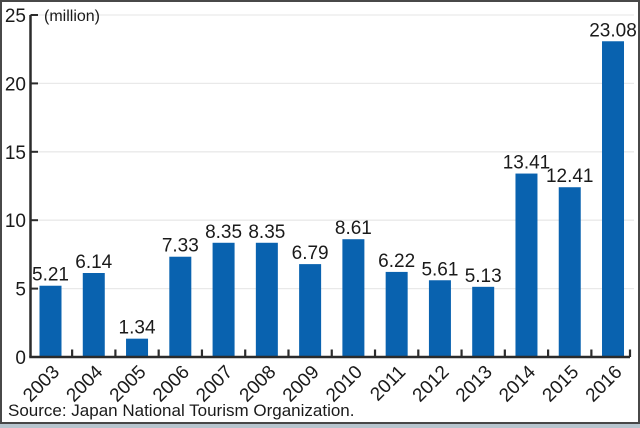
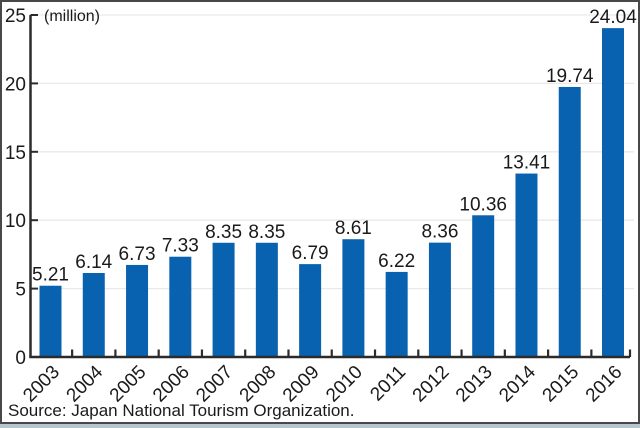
2005: 1.34 -> 6.73
2012: 5.61 -> 8.36
2013: 5.13 -> 10.36
2015: 12.41 -> 19.74
2016: 23.08 -> 24.04
